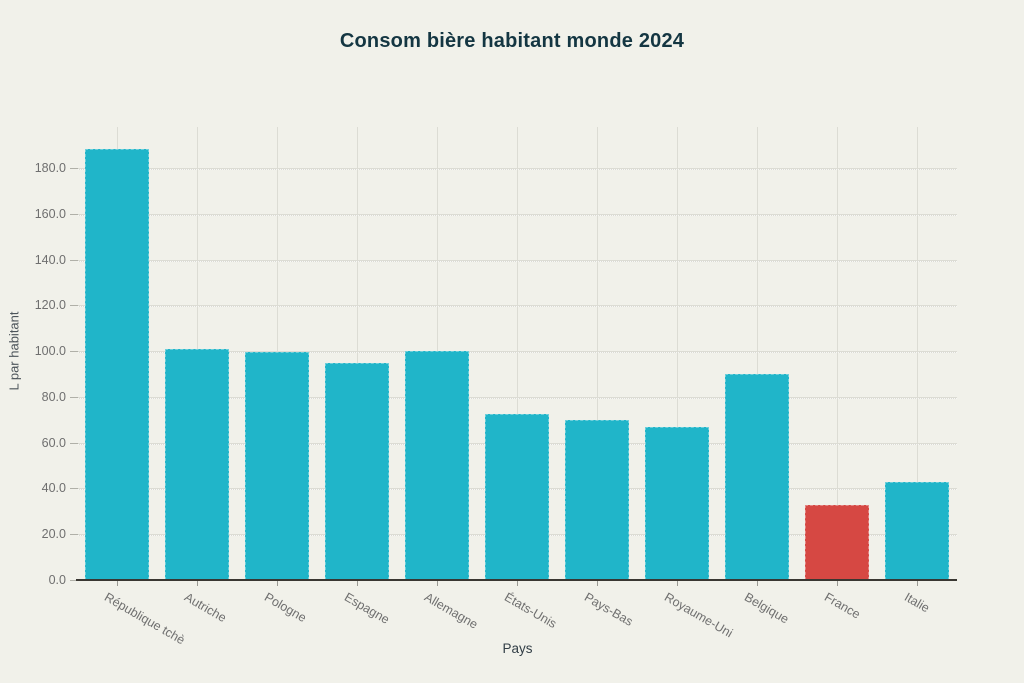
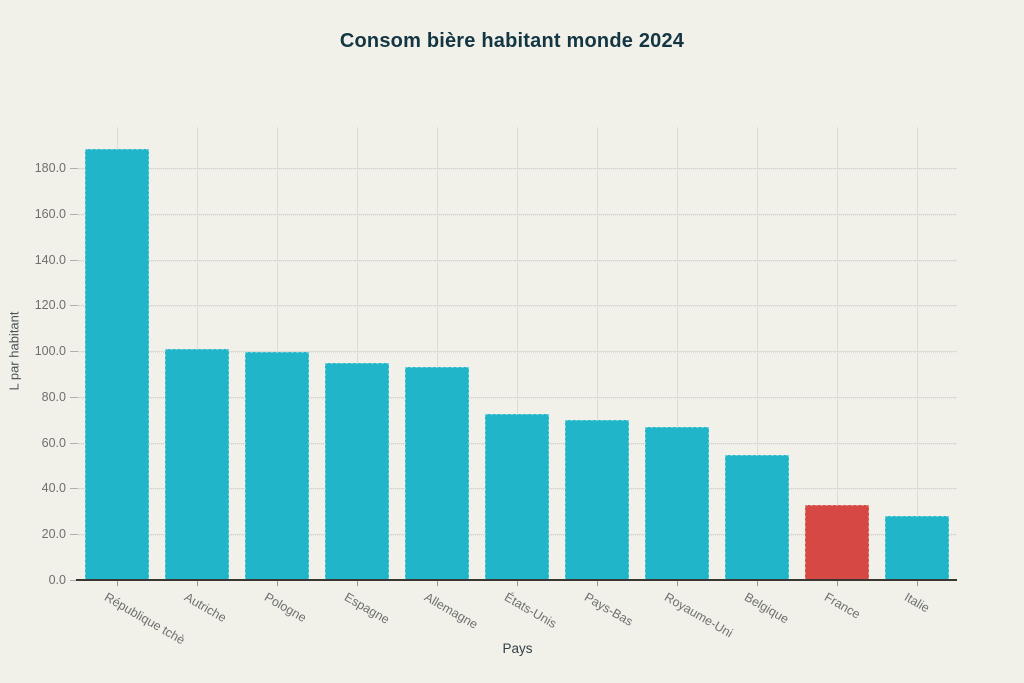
Allemagne: 100 -> 93
Belgique: 90 -> 54
Italie: 43 -> 28
